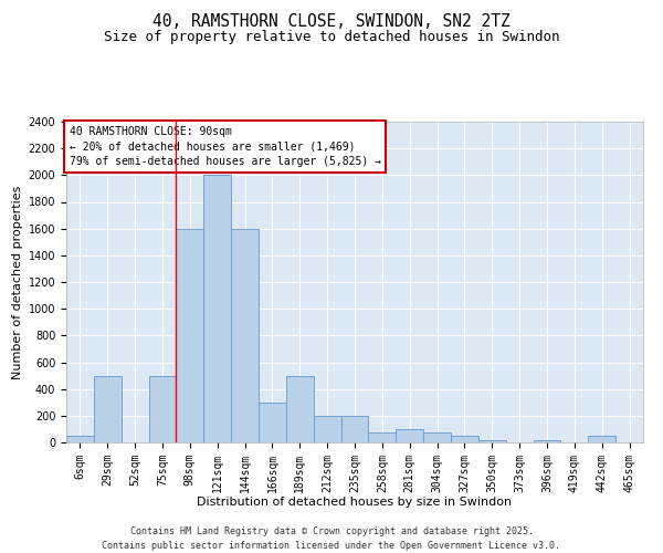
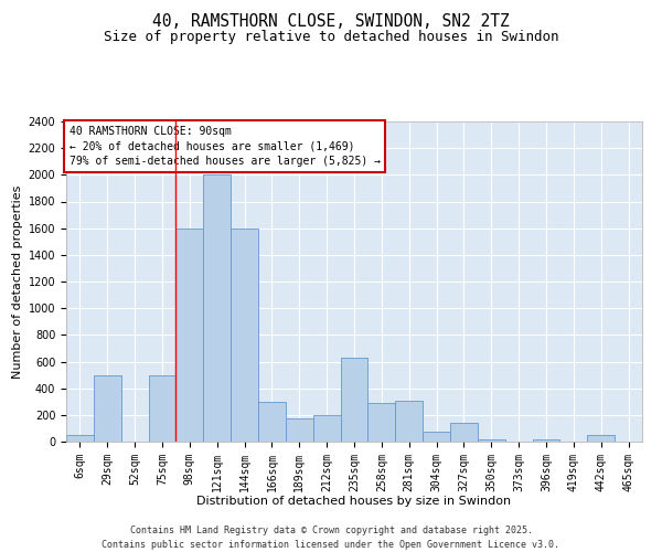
189sqm: 500 -> 170
235sqm: 200 -> 630
258sqm: 80 -> 290
281sqm: 100 -> 310
327sqm: 50 -> 140
